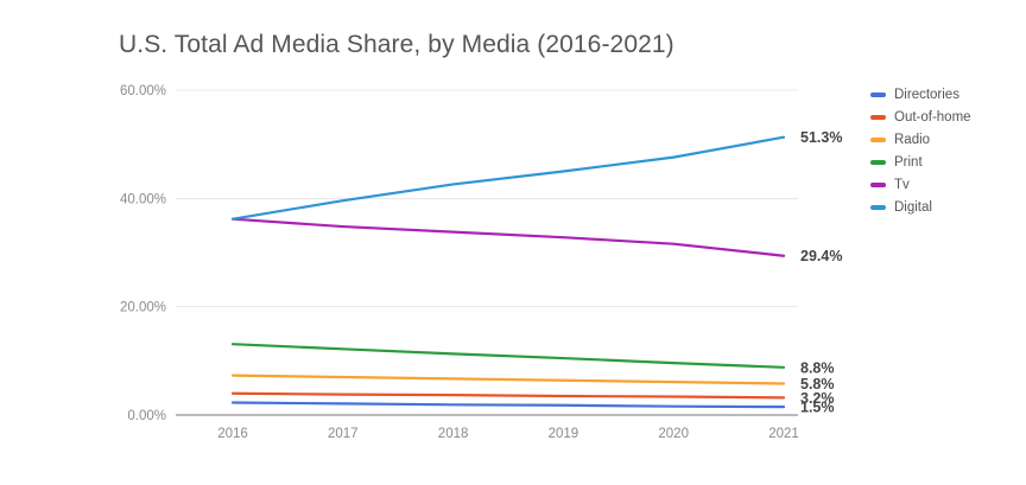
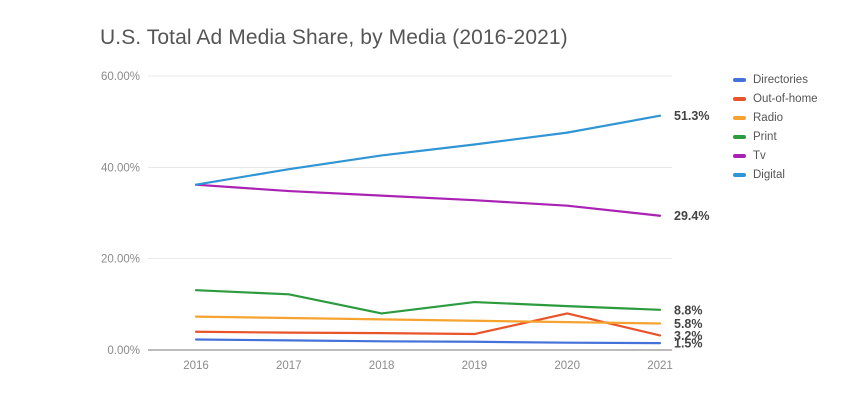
Print/2018: 11% -> 8%
Out-of-home/2020: 3% -> 8%
